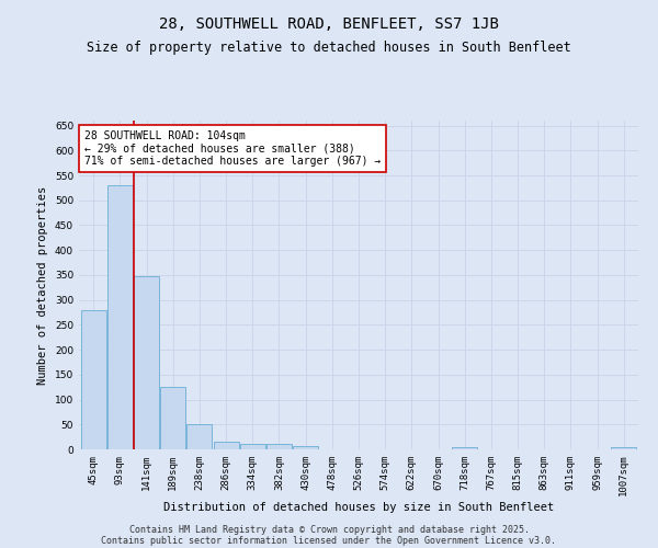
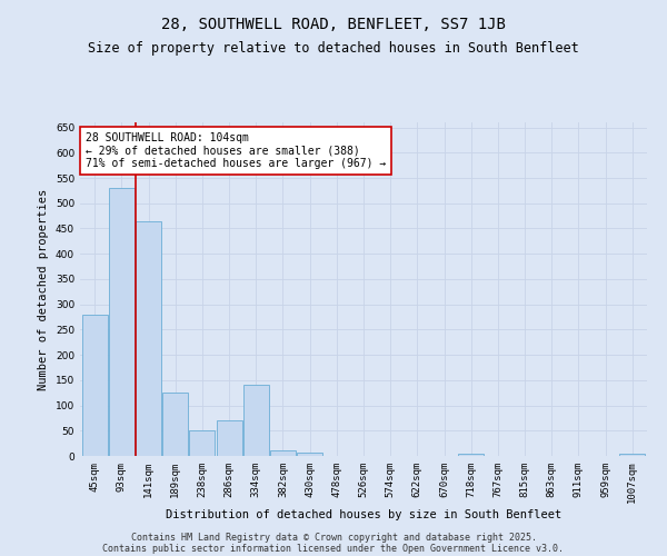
141sqm: 348 -> 465
286sqm: 15 -> 70
334sqm: 10 -> 140
